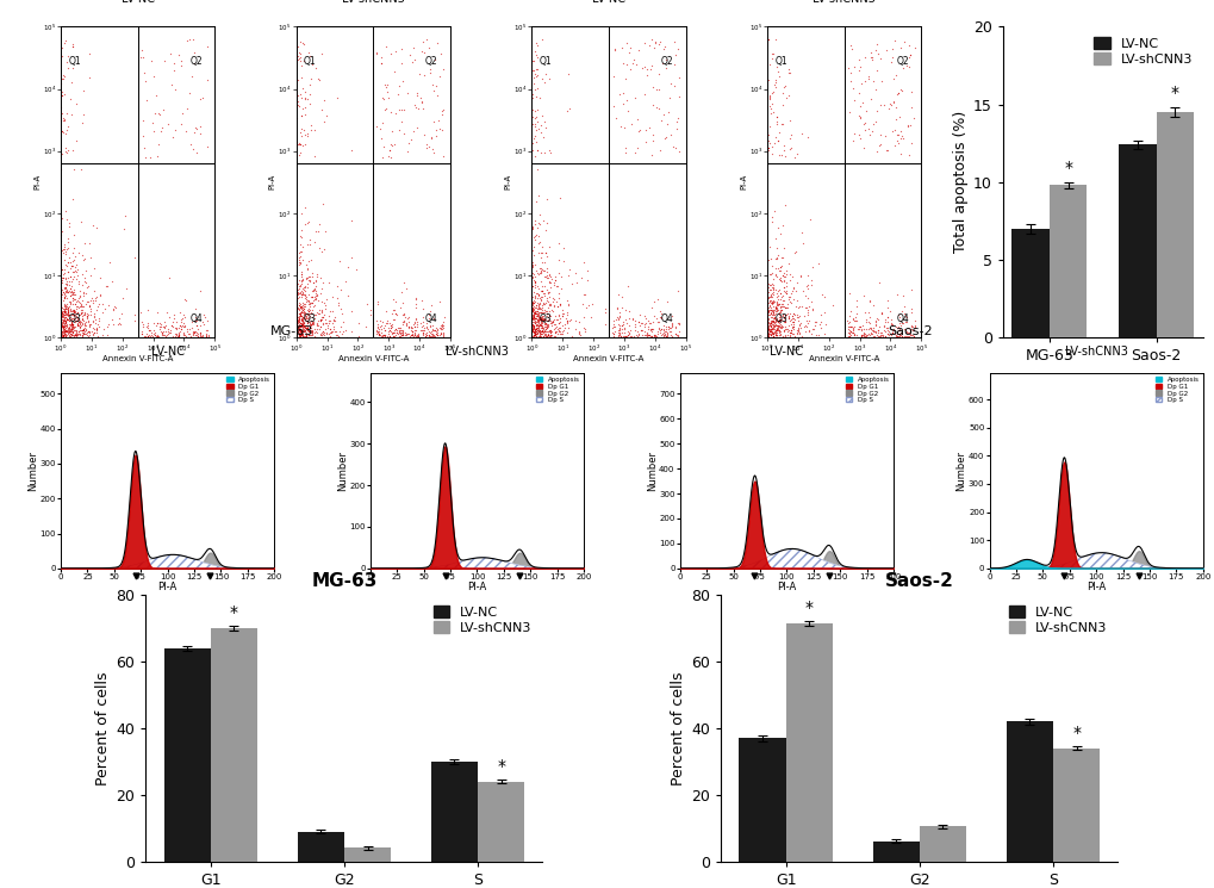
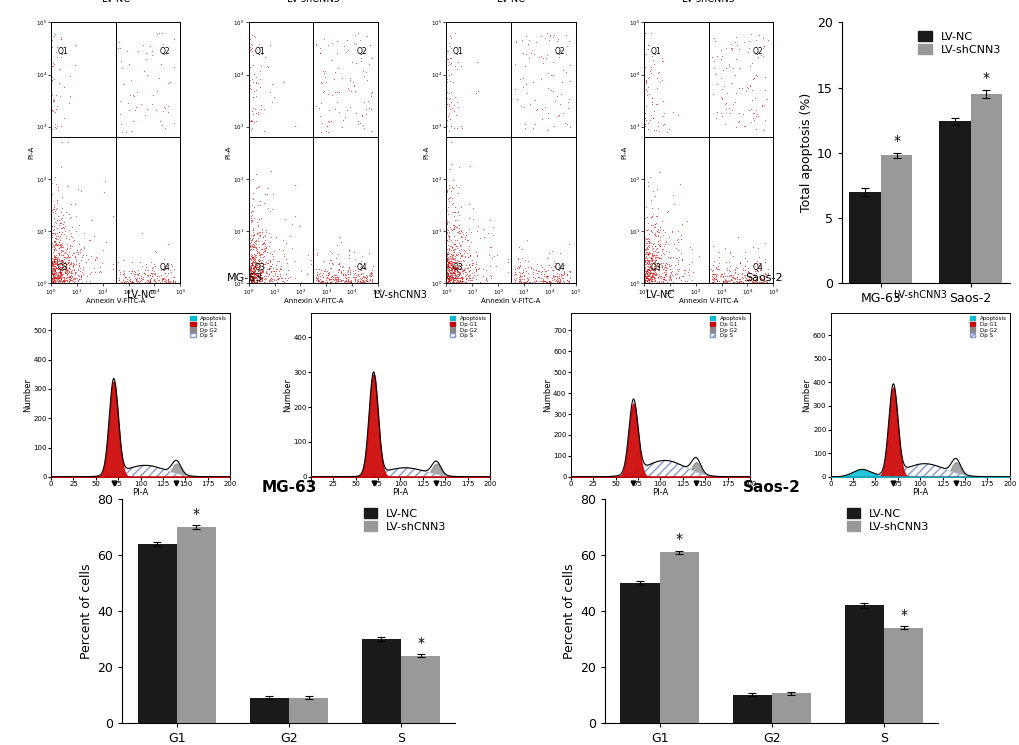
MG-63/LV-shCNN3/G2: 4 -> 9
Saos-2/LV-NC/G1: 37 -> 50
Saos-2/LV-shCNN3/G1: 71.5 -> 61.0
Saos-2/LV-NC/G2: 6 -> 10
